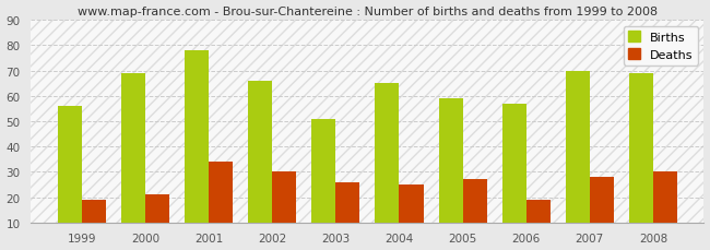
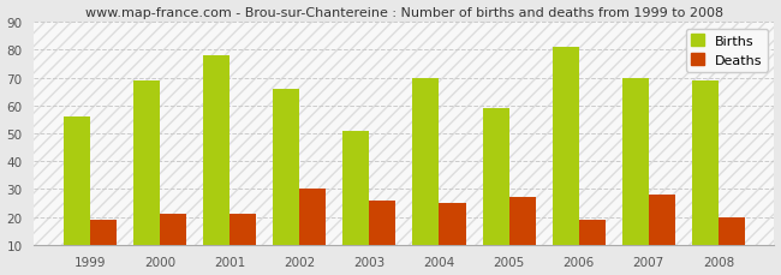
Deaths/2001: 34 -> 21
Births/2004: 65 -> 70
Births/2006: 57 -> 81
Deaths/2008: 30 -> 20
